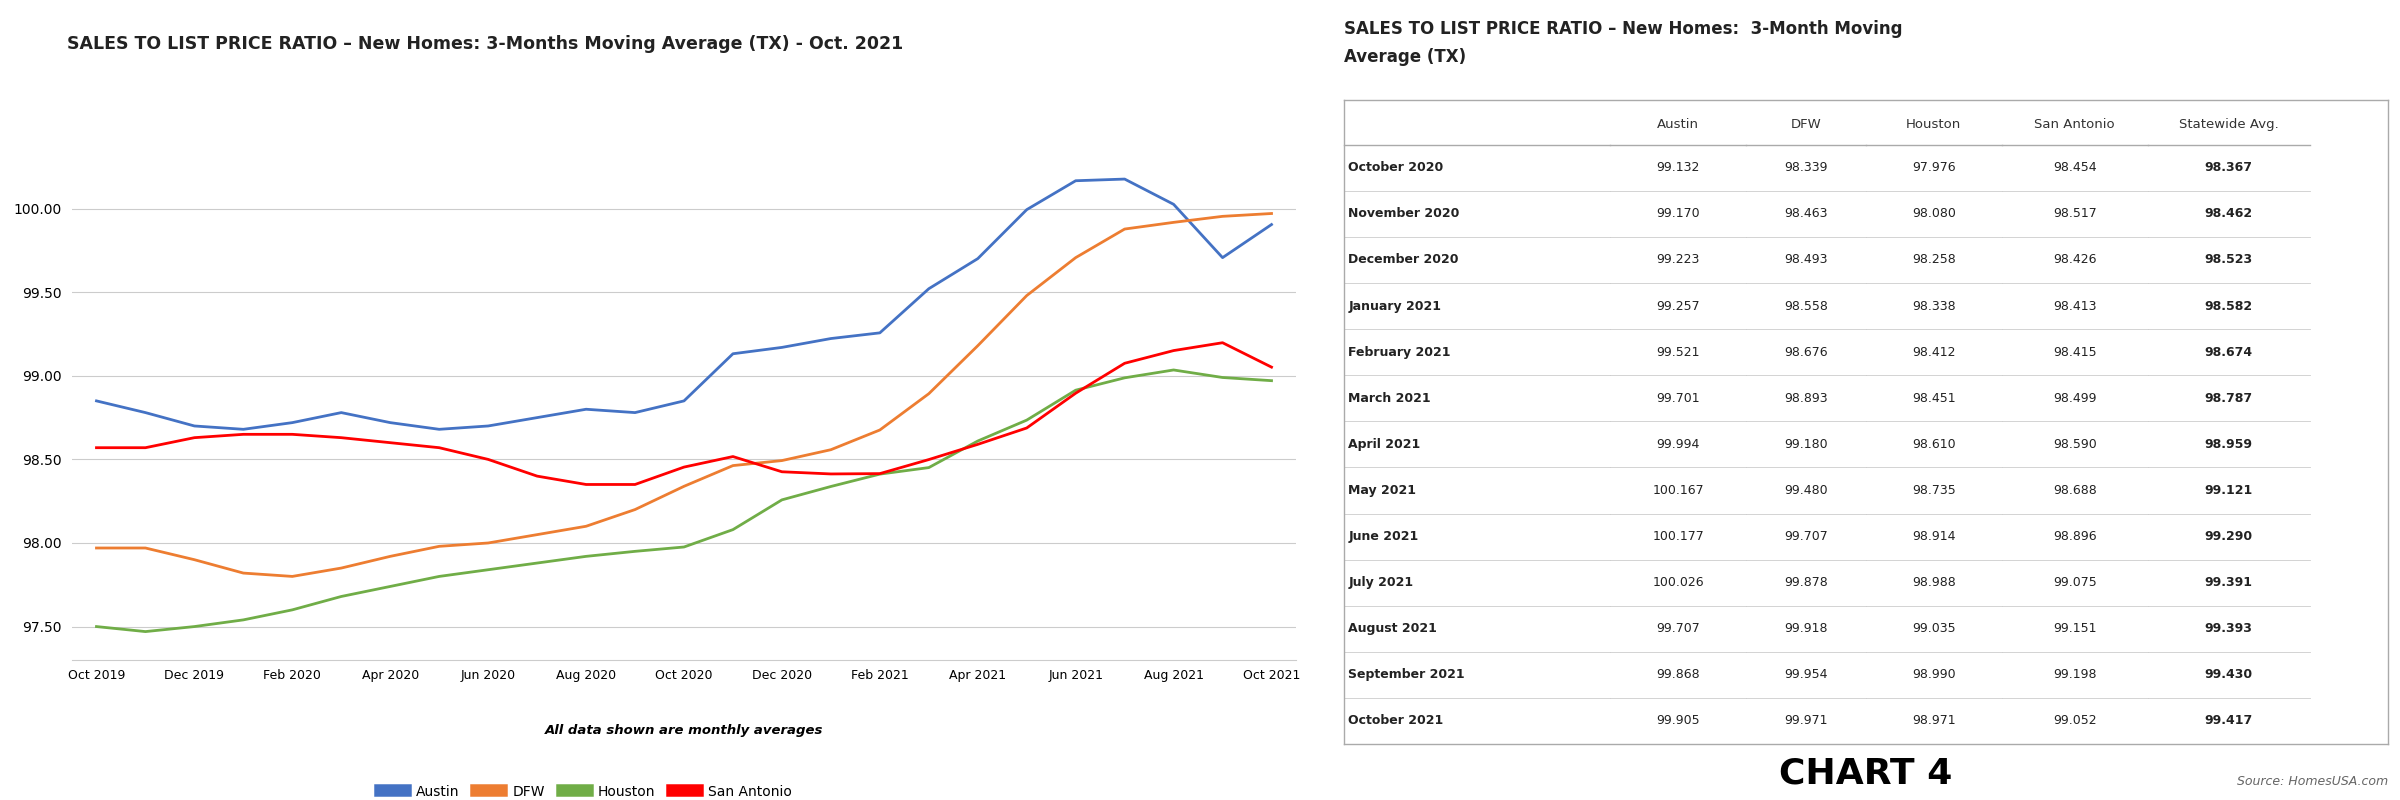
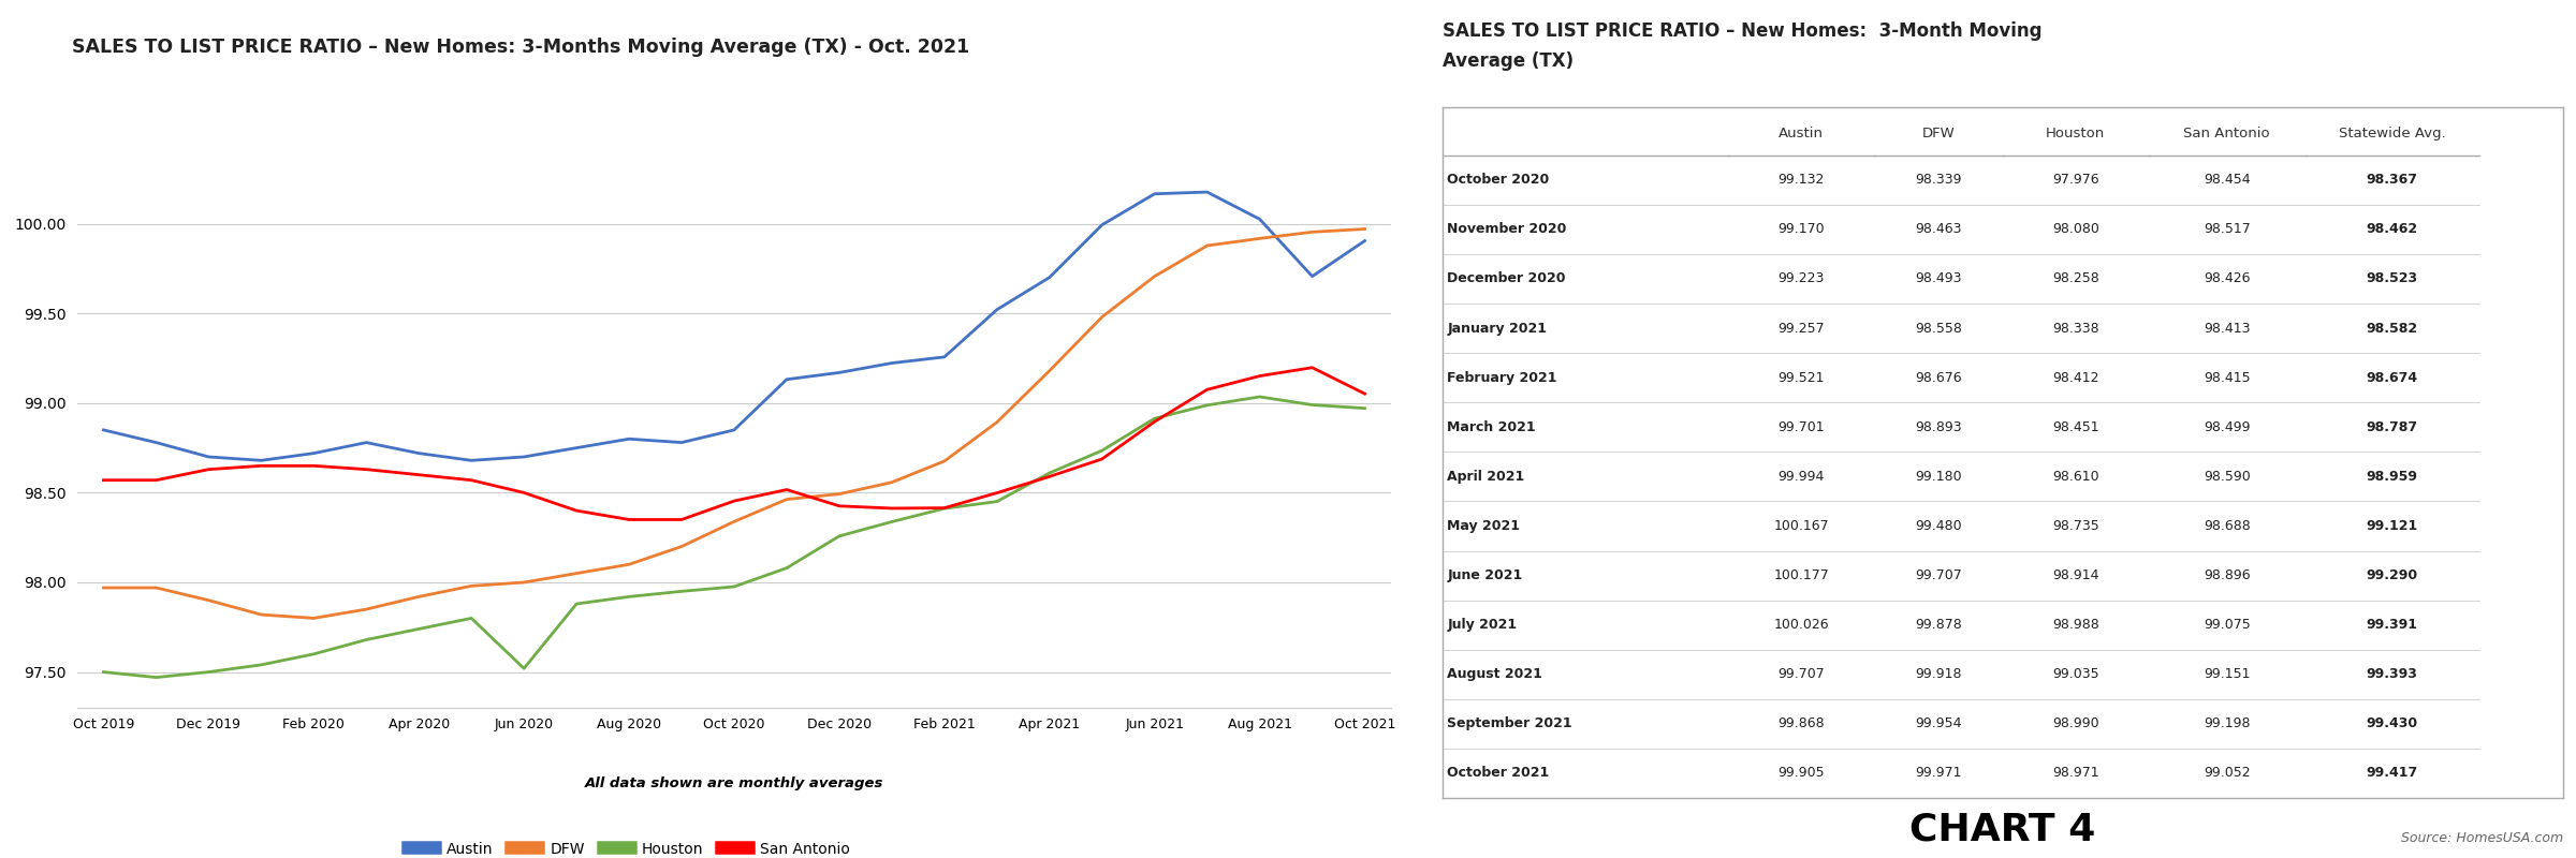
Houston/Jun 2020: 97.84 -> 97.52
